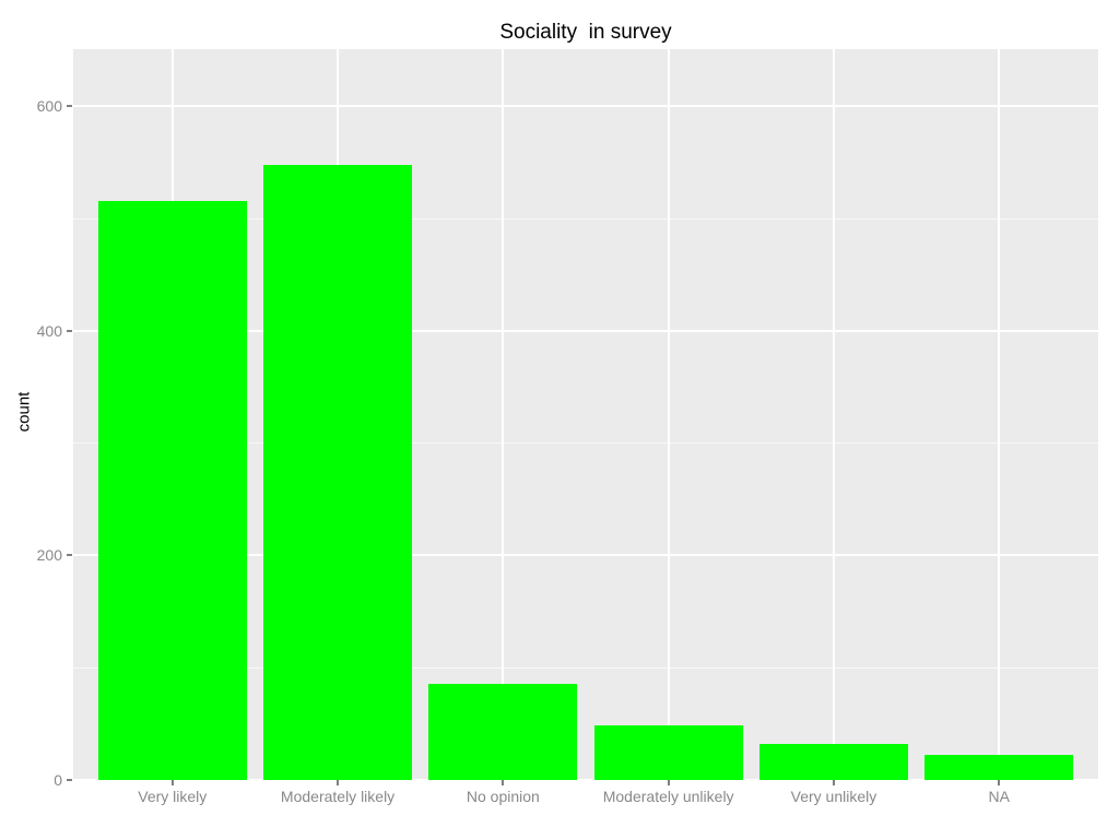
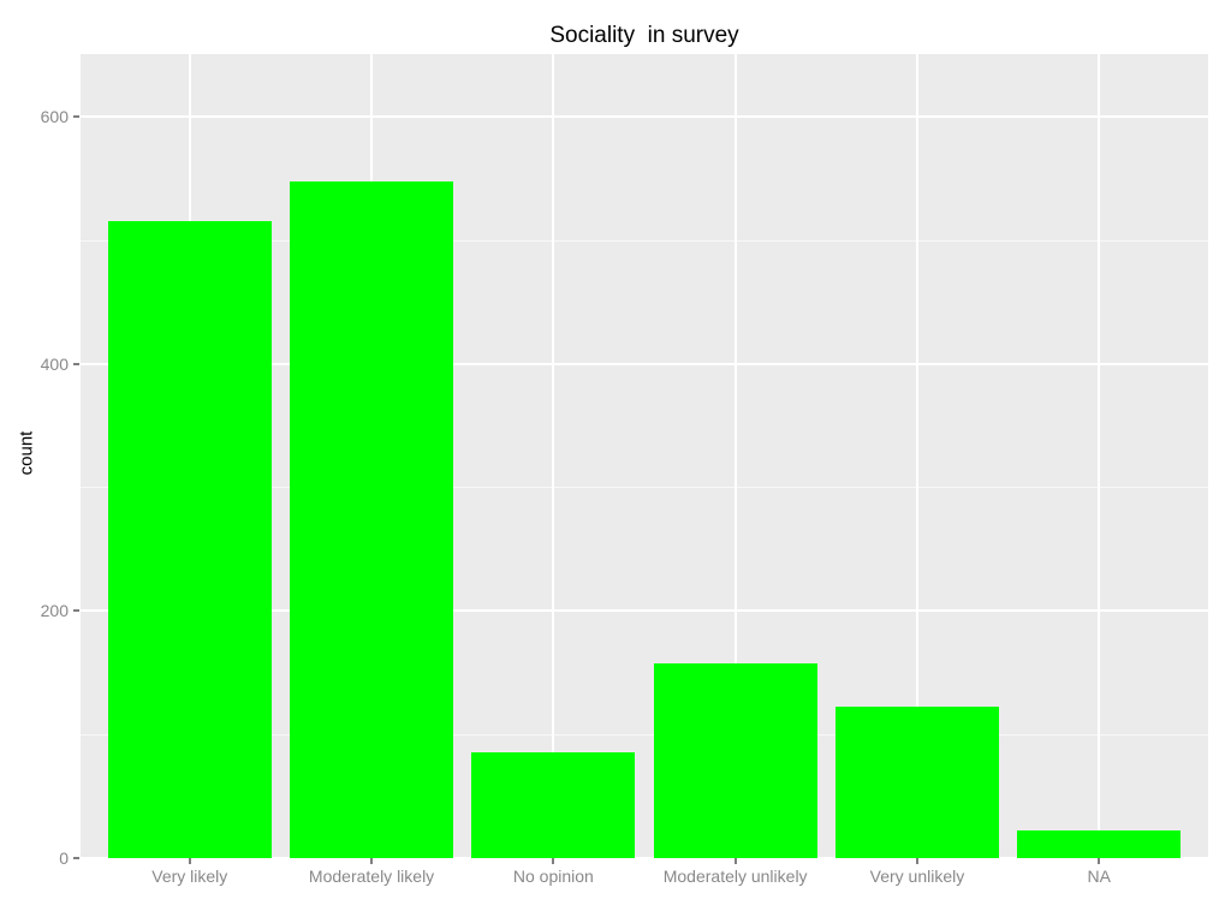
Moderately unlikely: 49 -> 158
Very unlikely: 32 -> 123
